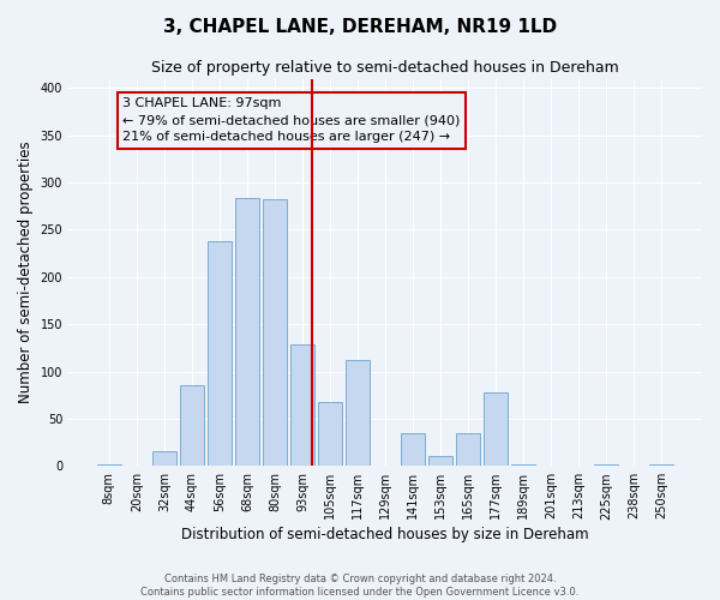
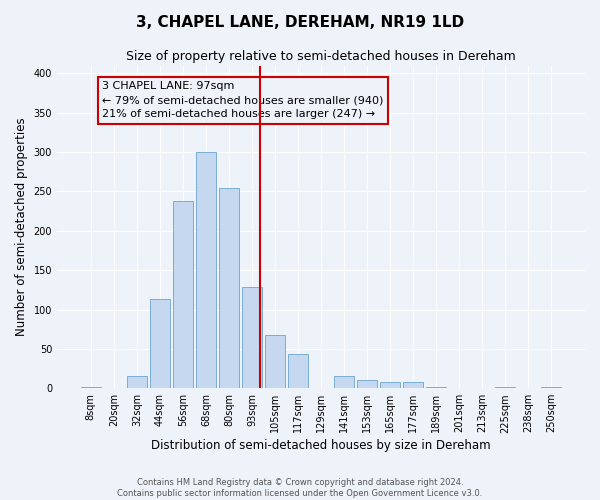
44sqm: 86 -> 113
68sqm: 284 -> 300
80sqm: 282 -> 255
117sqm: 112 -> 44
141sqm: 34 -> 16
165sqm: 34 -> 8
177sqm: 78 -> 8
